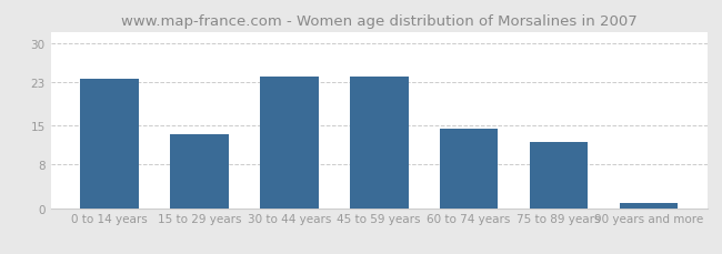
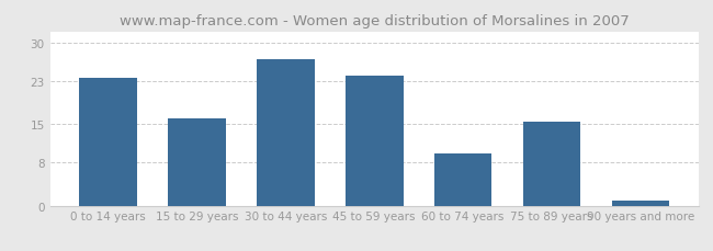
15 to 29 years: 13.5 -> 16.0
30 to 44 years: 24.0 -> 27.0
60 to 74 years: 14.5 -> 9.5
75 to 89 years: 12.0 -> 15.5
